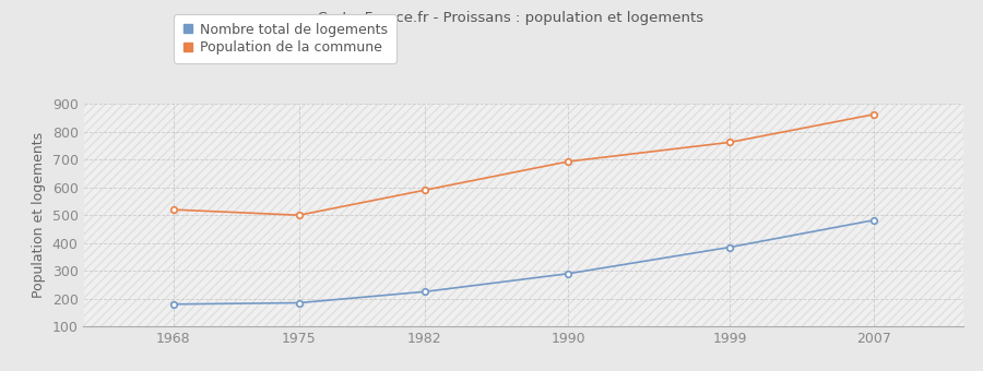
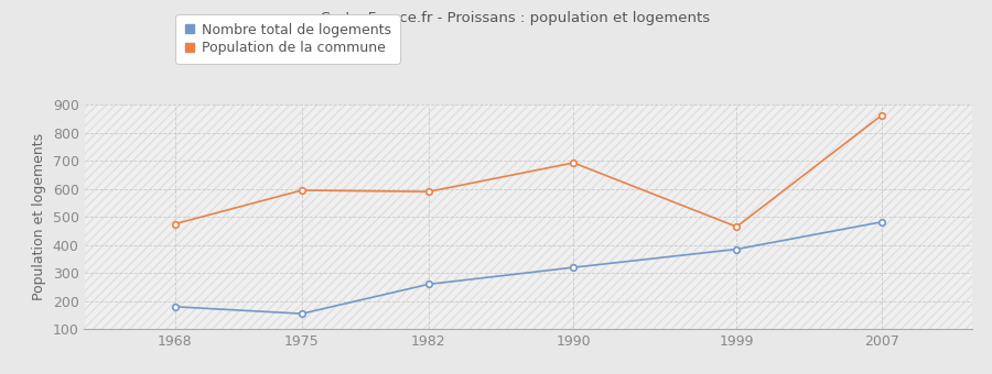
Population de la commune/1968: 520 -> 475
Nombre total de logements/1975: 185 -> 155
Population de la commune/1975: 500 -> 595
Nombre total de logements/1982: 225 -> 260
Nombre total de logements/1990: 290 -> 320
Population de la commune/1999: 762 -> 465
